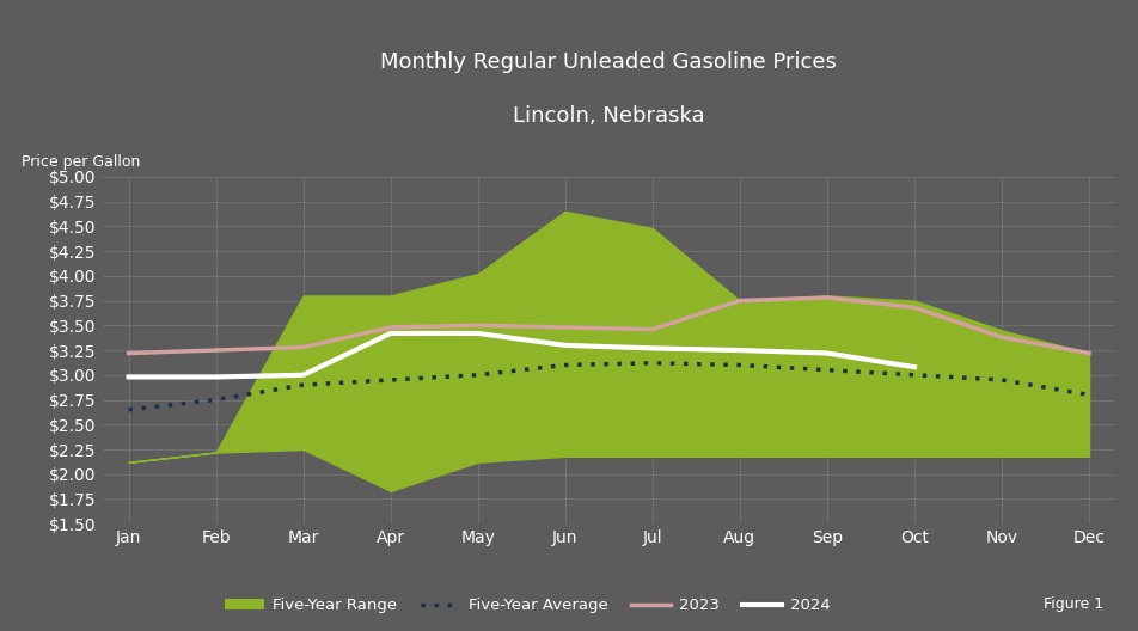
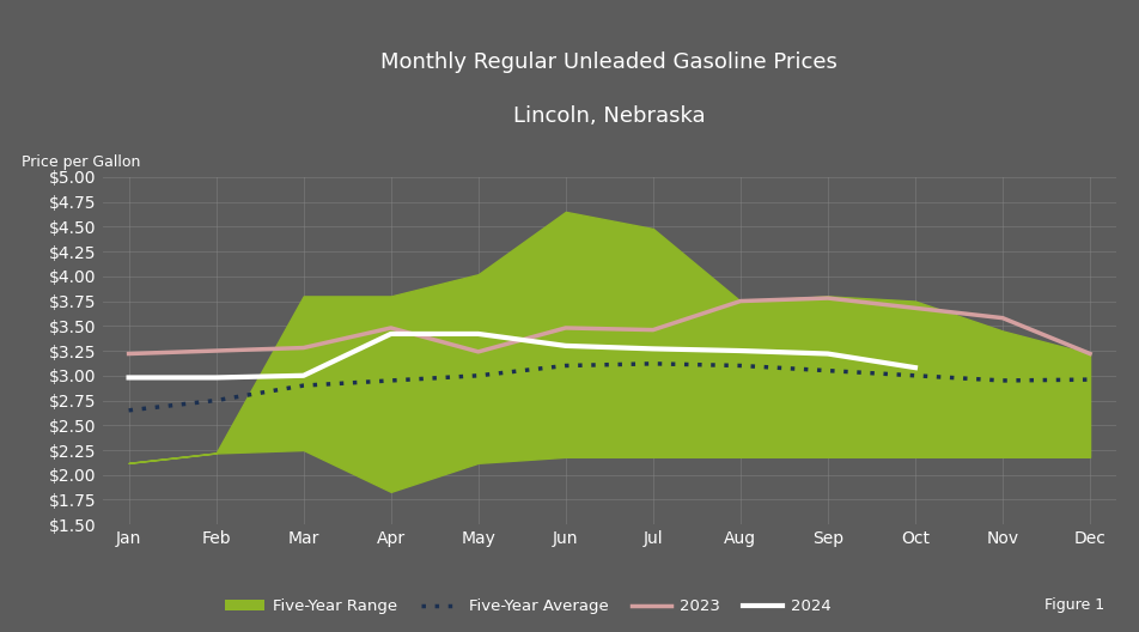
2023/May: $3.50 -> $3.24
2023/Nov: $3.38 -> $3.58
Five-Year Average/Dec: $2.80 -> $2.96
